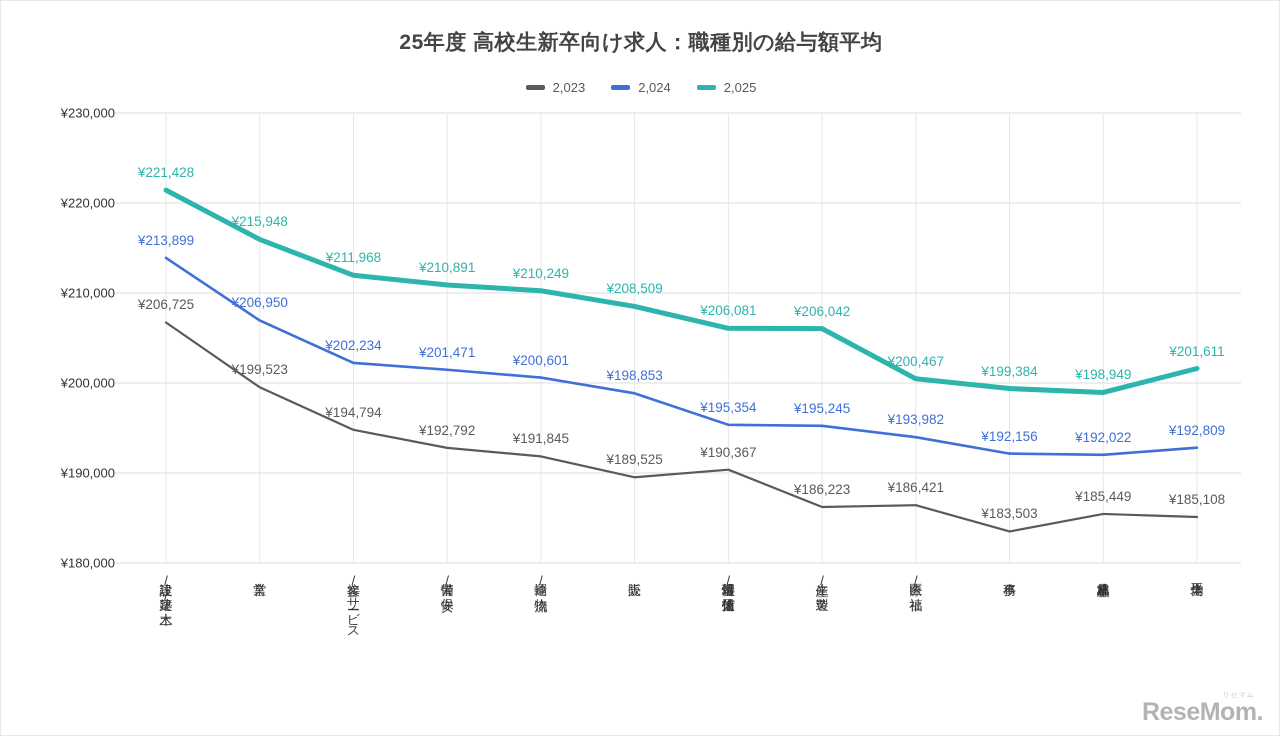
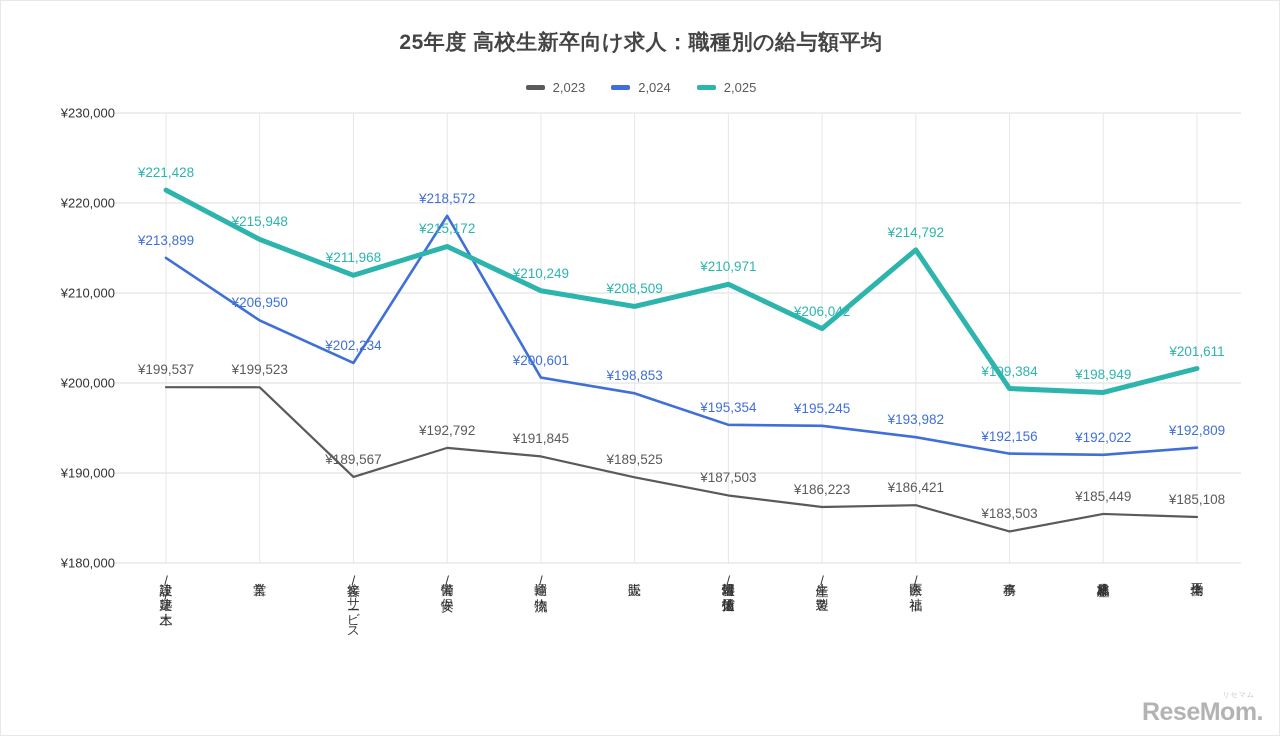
2,023/建設/建築/土木: ¥206,725 -> ¥199,537
2,023/接客/サービス: ¥194,794 -> ¥189,567
2,024/警備/保安: ¥201,471 -> ¥218,572
2,025/警備/保安: ¥210,891 -> ¥215,172
2,023/情報処理/通信技術: ¥190,367 -> ¥187,503
2,025/情報処理/通信技術: ¥206,081 -> ¥210,971
2,025/医療/福祉: ¥200,467 -> ¥214,792
